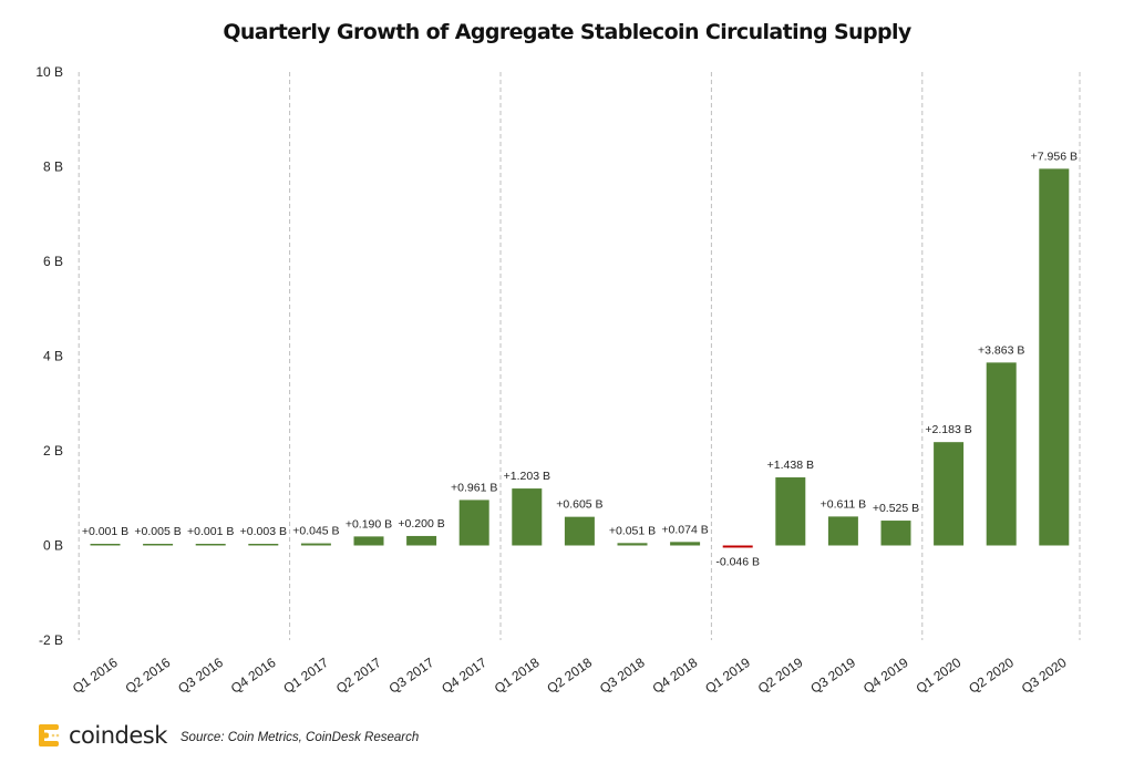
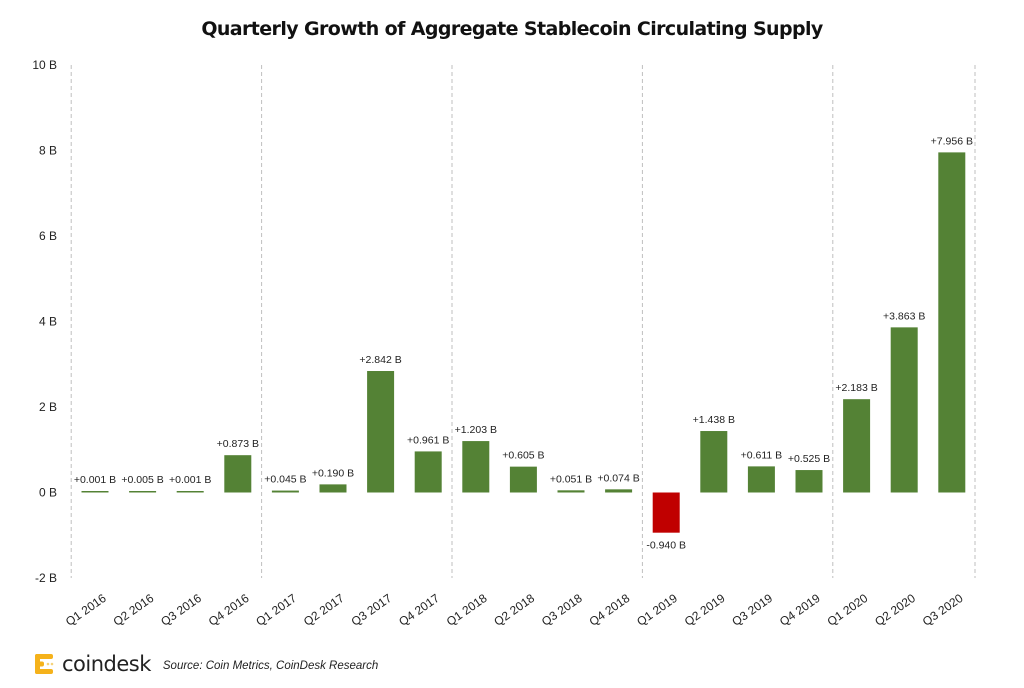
Q4 2016: +0.003 -> +0.873
Q3 2017: +0.200 -> +2.842
Q1 2019: -0.046 -> -0.940
